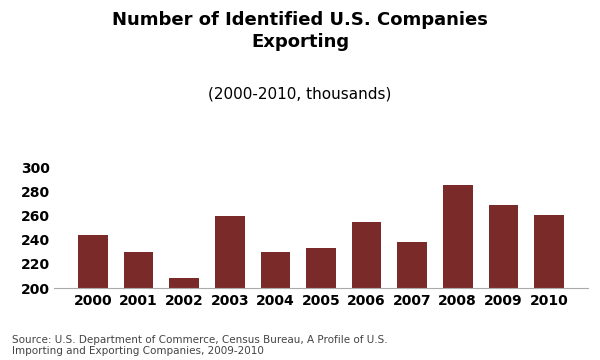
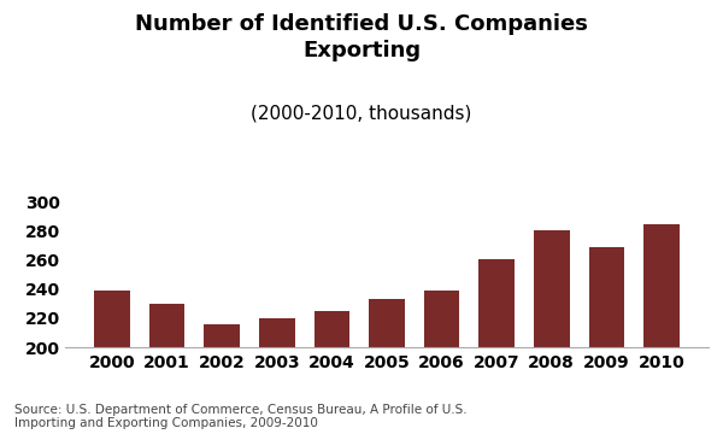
2000: 244 -> 239
2002: 208 -> 216
2003: 260 -> 220
2004: 230 -> 225
2006: 255 -> 239
2007: 238 -> 261
2008: 286 -> 281
2010: 261 -> 285
